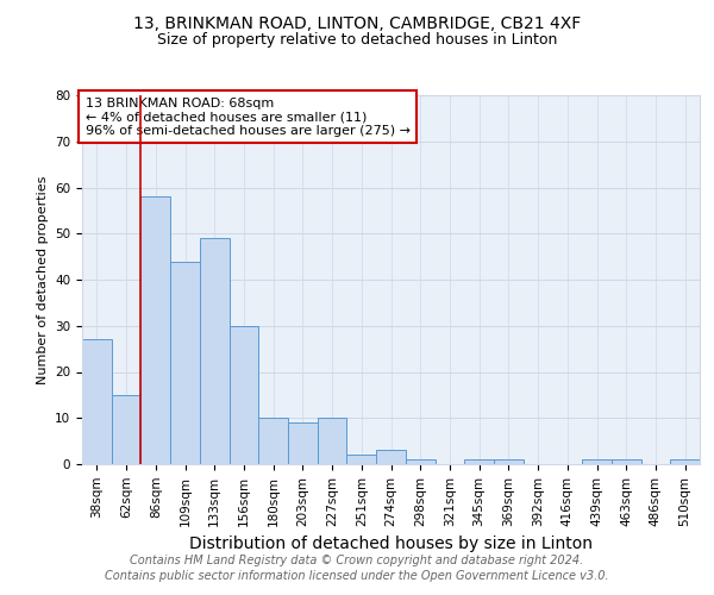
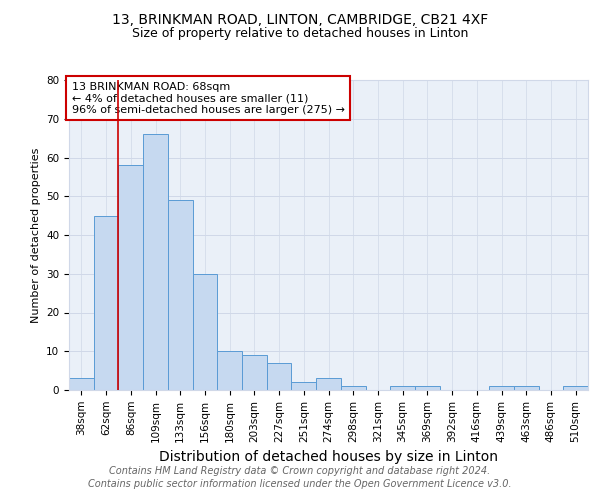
38sqm: 27 -> 3
62sqm: 15 -> 45
109sqm: 44 -> 66
227sqm: 10 -> 7
